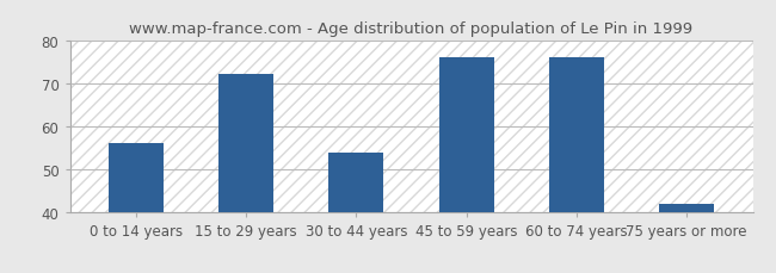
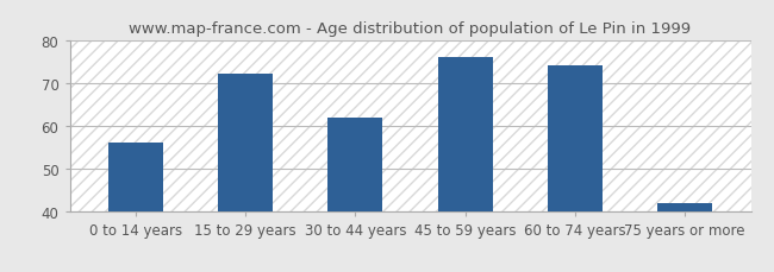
30 to 44 years: 54 -> 62
60 to 74 years: 76 -> 74
